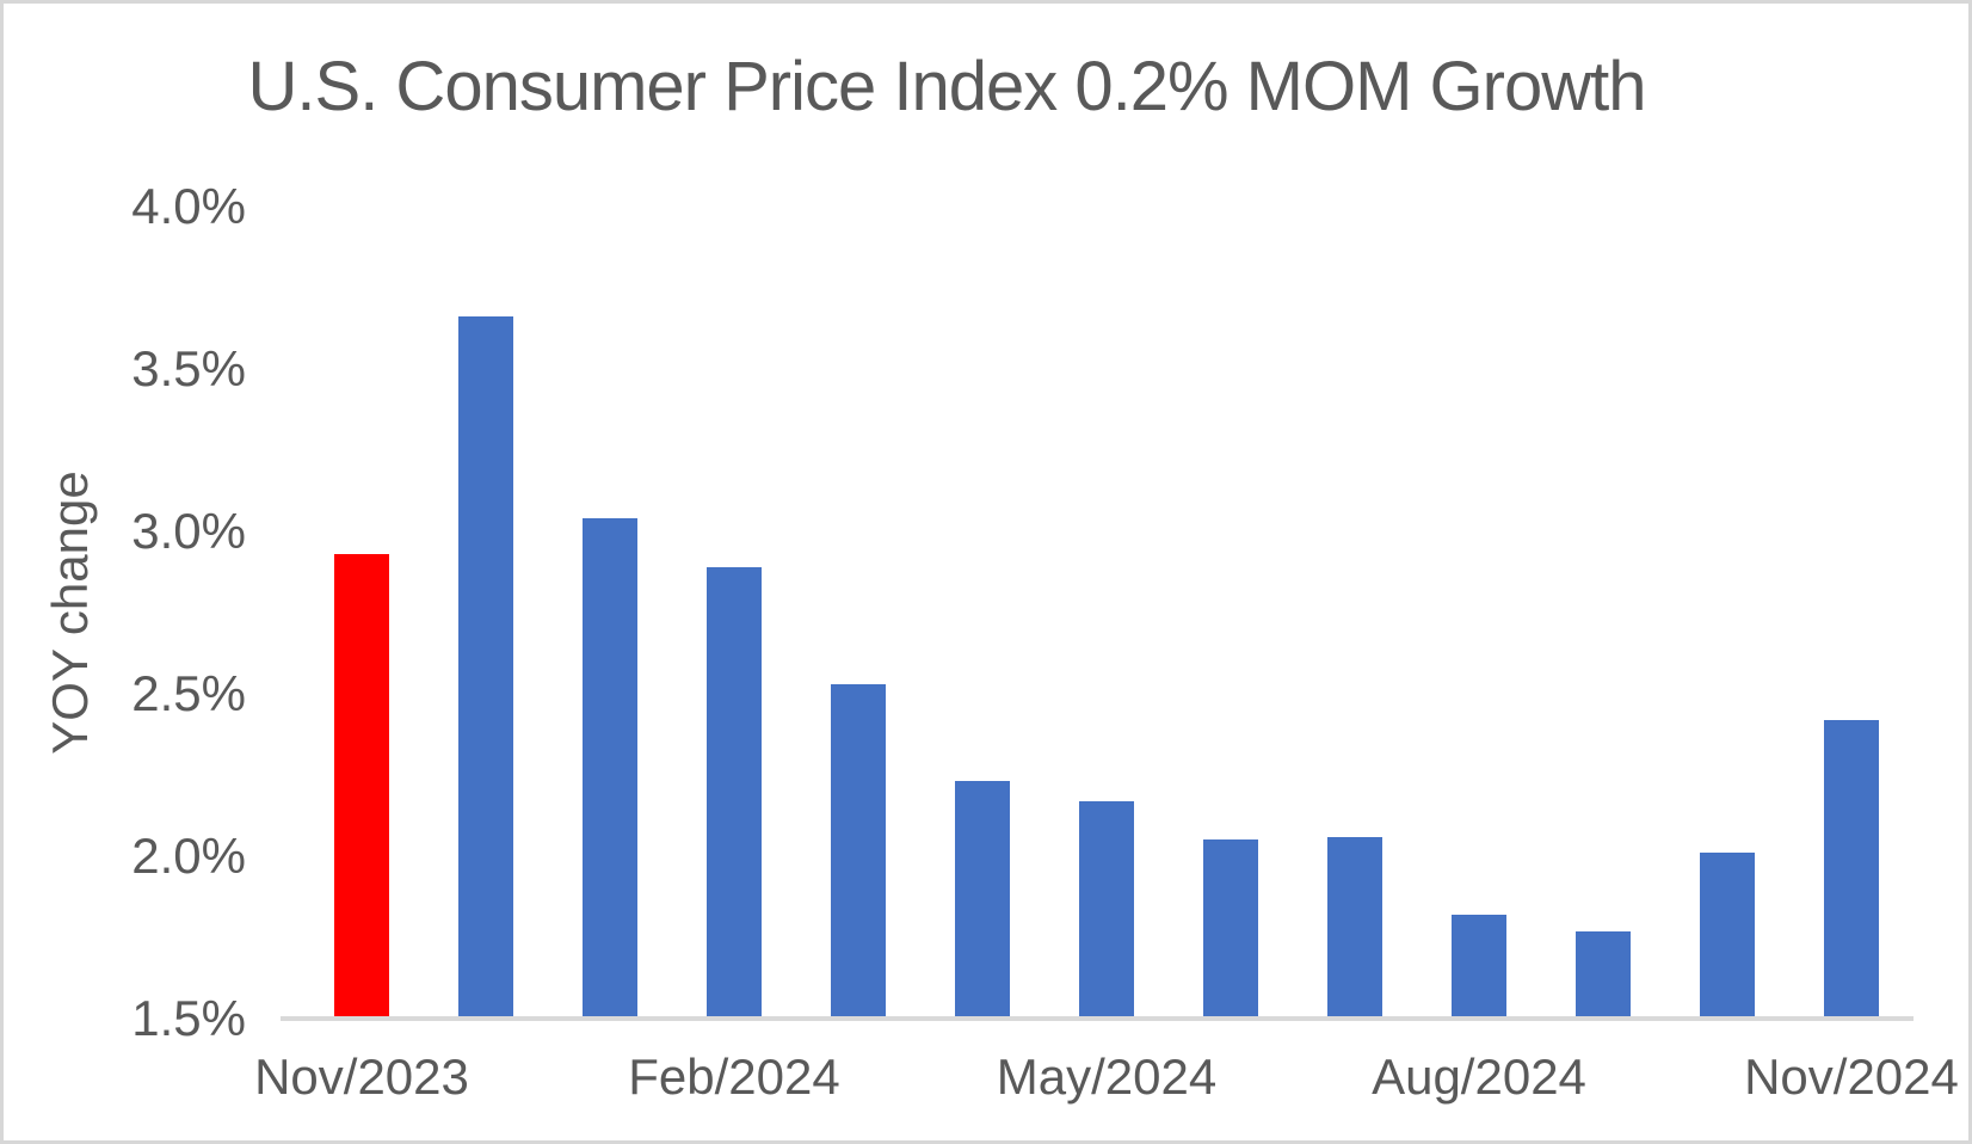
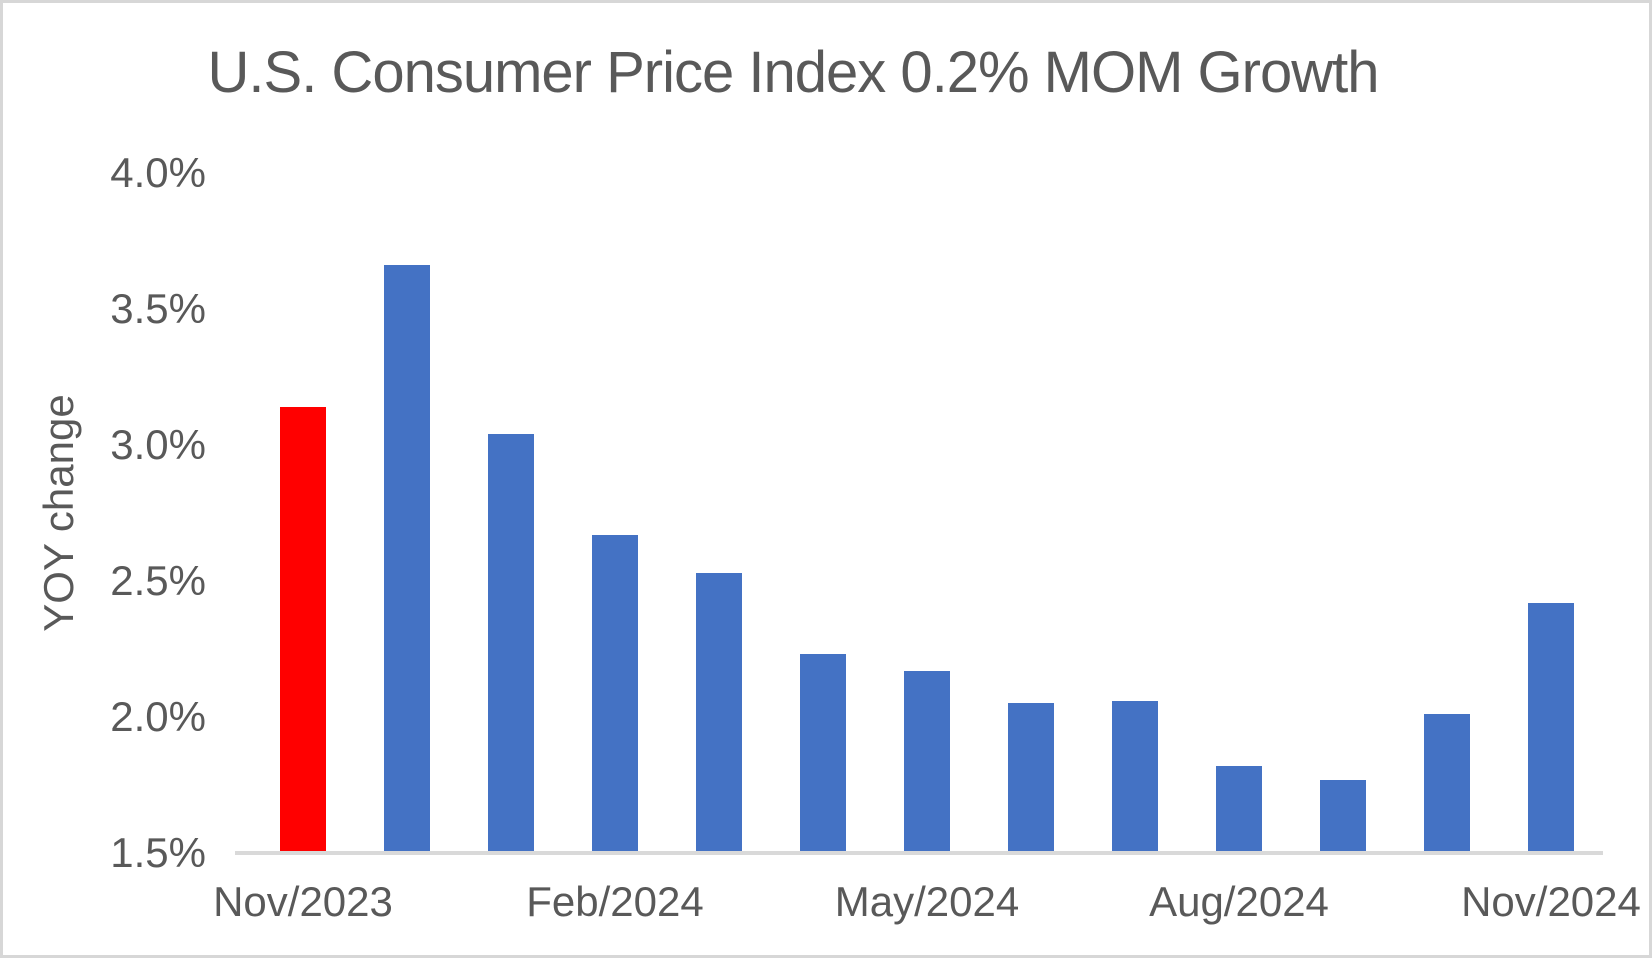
Nov/2023: 2.93% -> 3.14%
Feb/2024: 2.89% -> 2.67%
